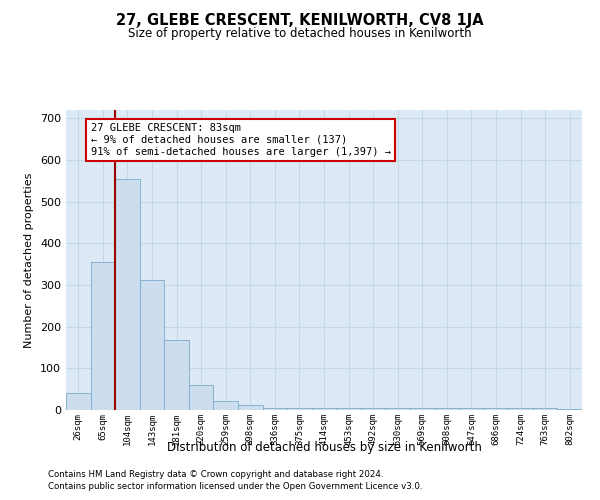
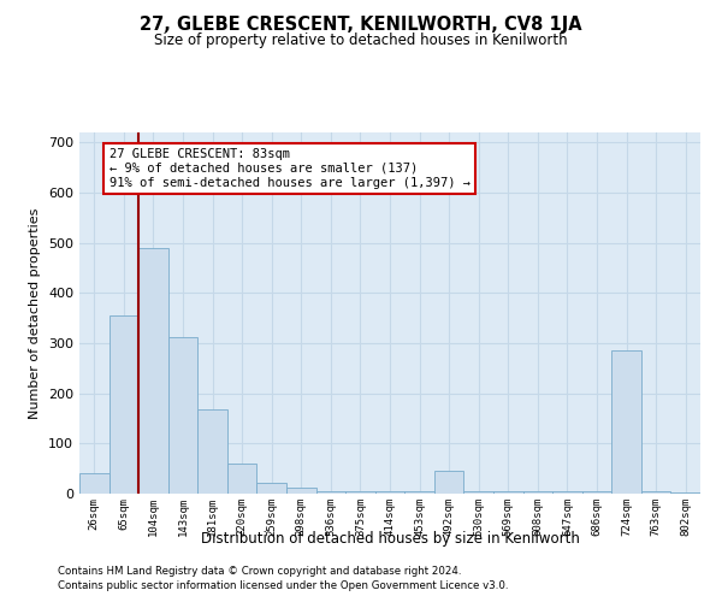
104sqm: 555 -> 490
492sqm: 5 -> 45
724sqm: 5 -> 285
